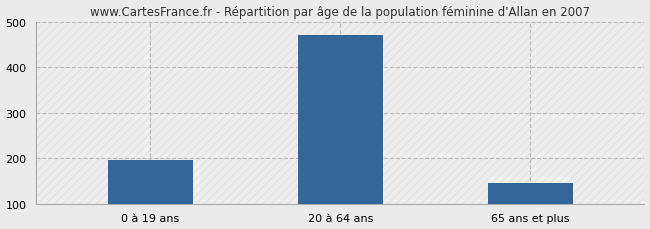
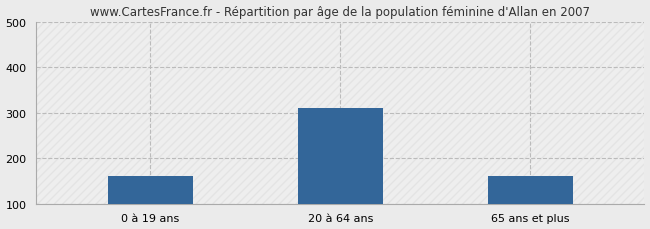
0 à 19 ans: 197 -> 160
20 à 64 ans: 470 -> 310
65 ans et plus: 146 -> 160
